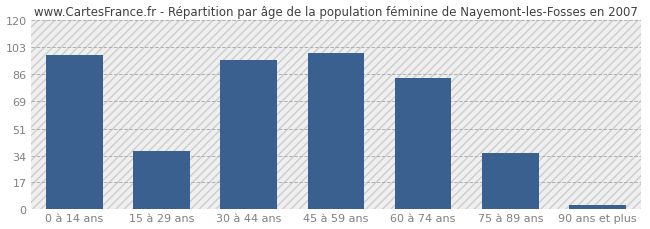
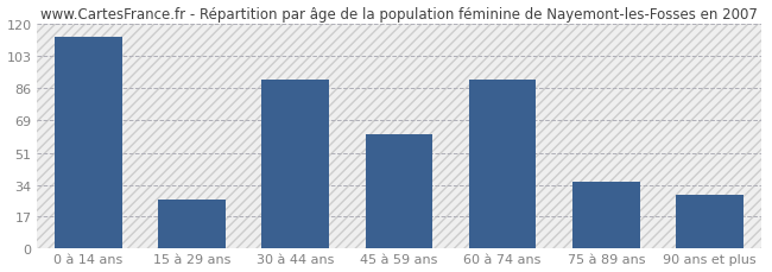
0 à 14 ans: 98 -> 113
15 à 29 ans: 37 -> 26
30 à 44 ans: 95 -> 90
45 à 59 ans: 99 -> 61
60 à 74 ans: 83 -> 90
90 ans et plus: 3 -> 29
